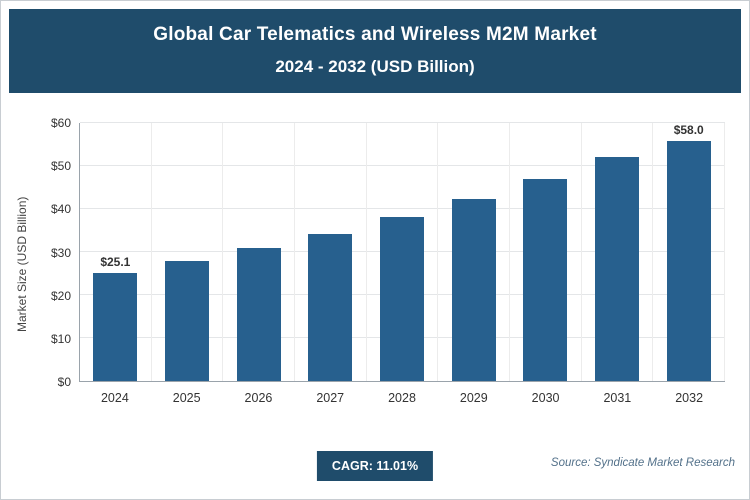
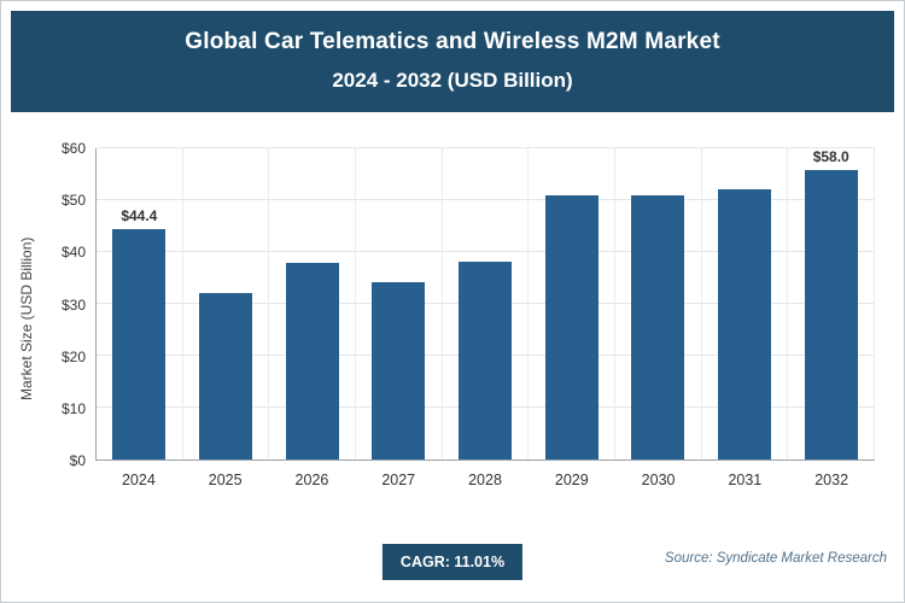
2024: $25.1 -> $44.4
2025: $28 -> $32
2026: $31 -> $38
2029: $42 -> $51
2030: $47 -> $51
